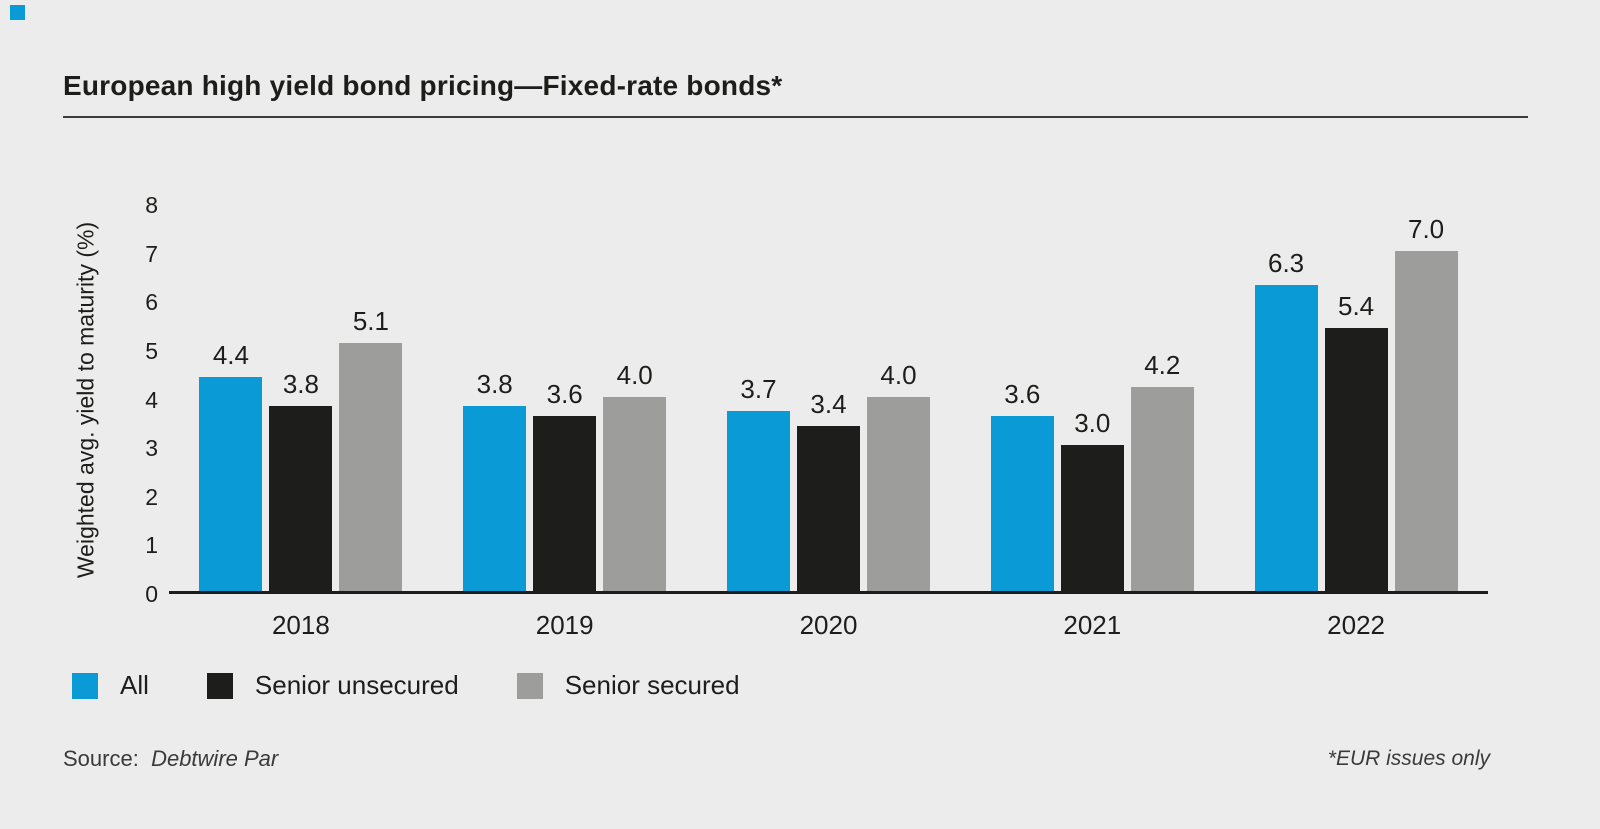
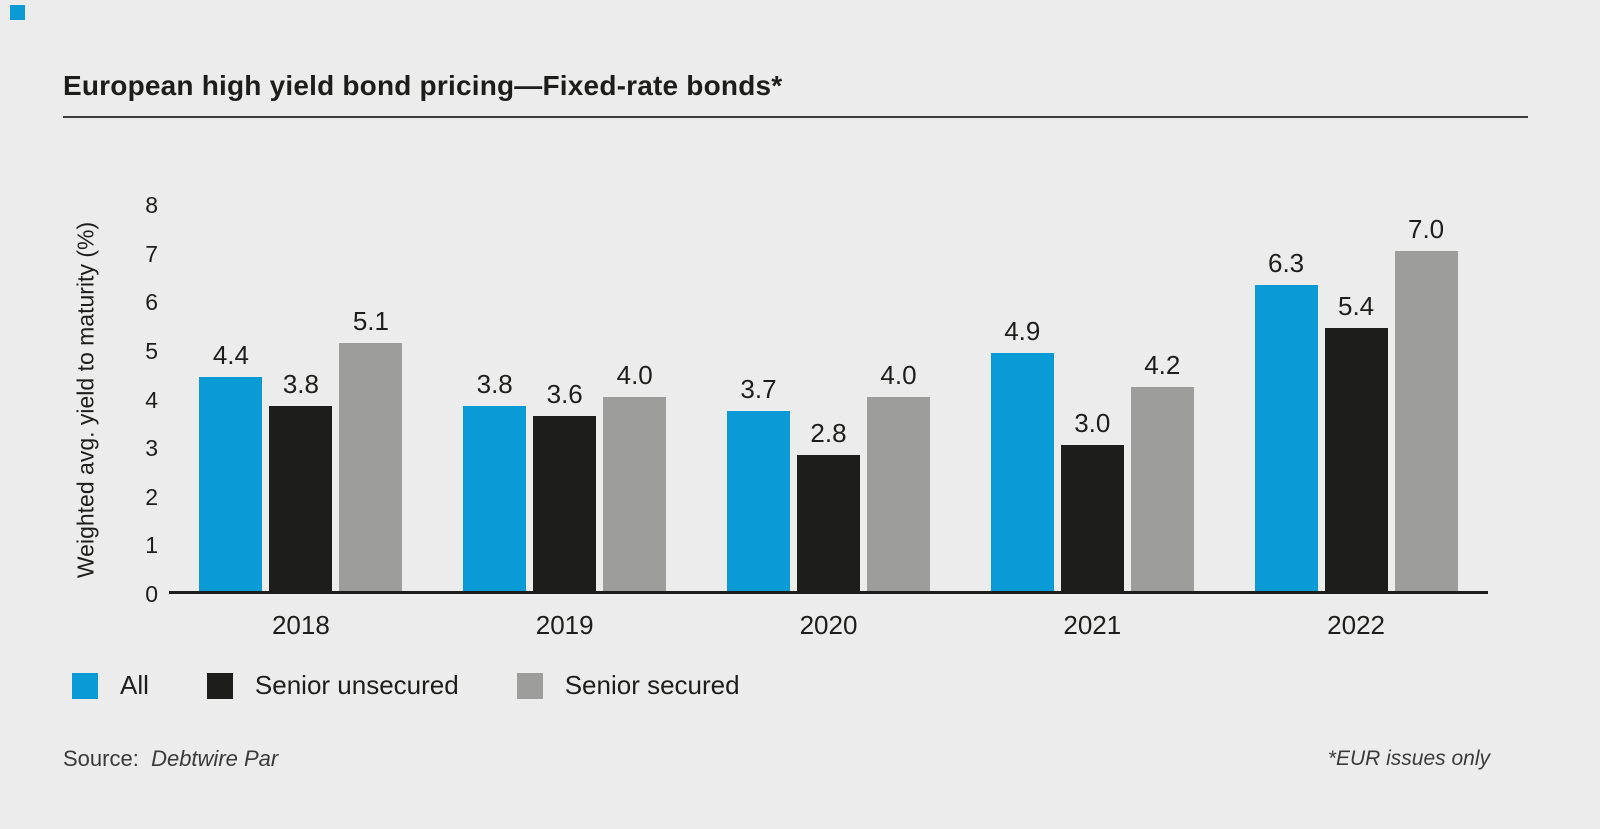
Senior unsecured/2020: 3.4 -> 2.8
All/2021: 3.6 -> 4.9
